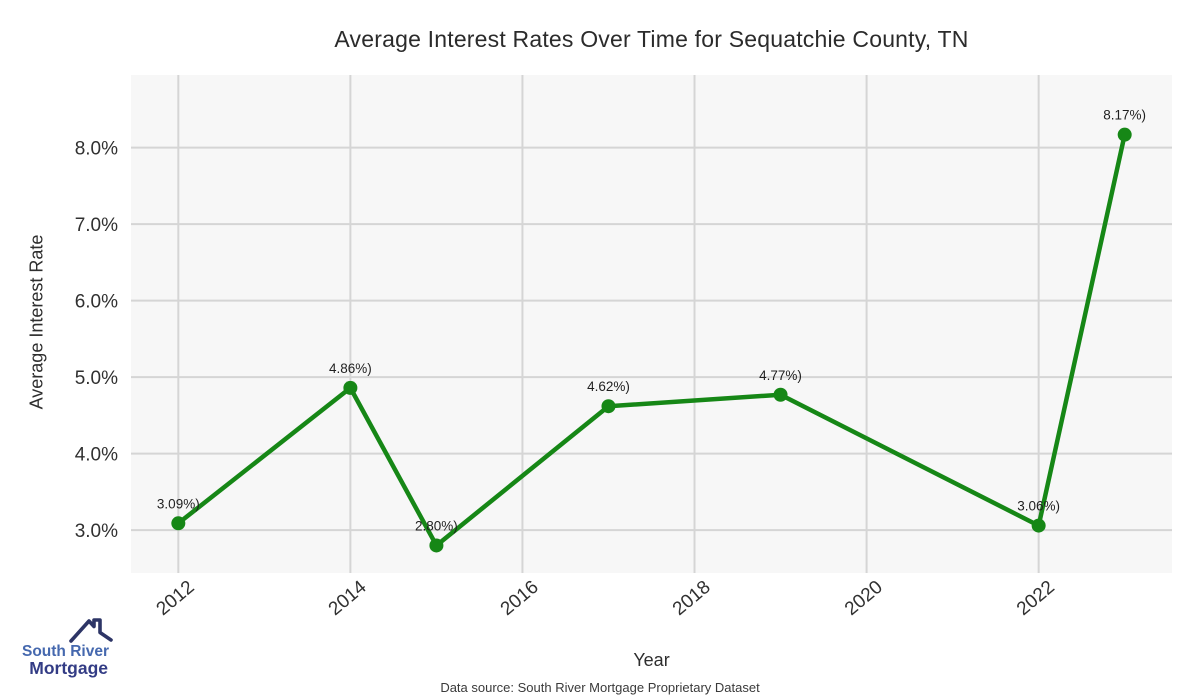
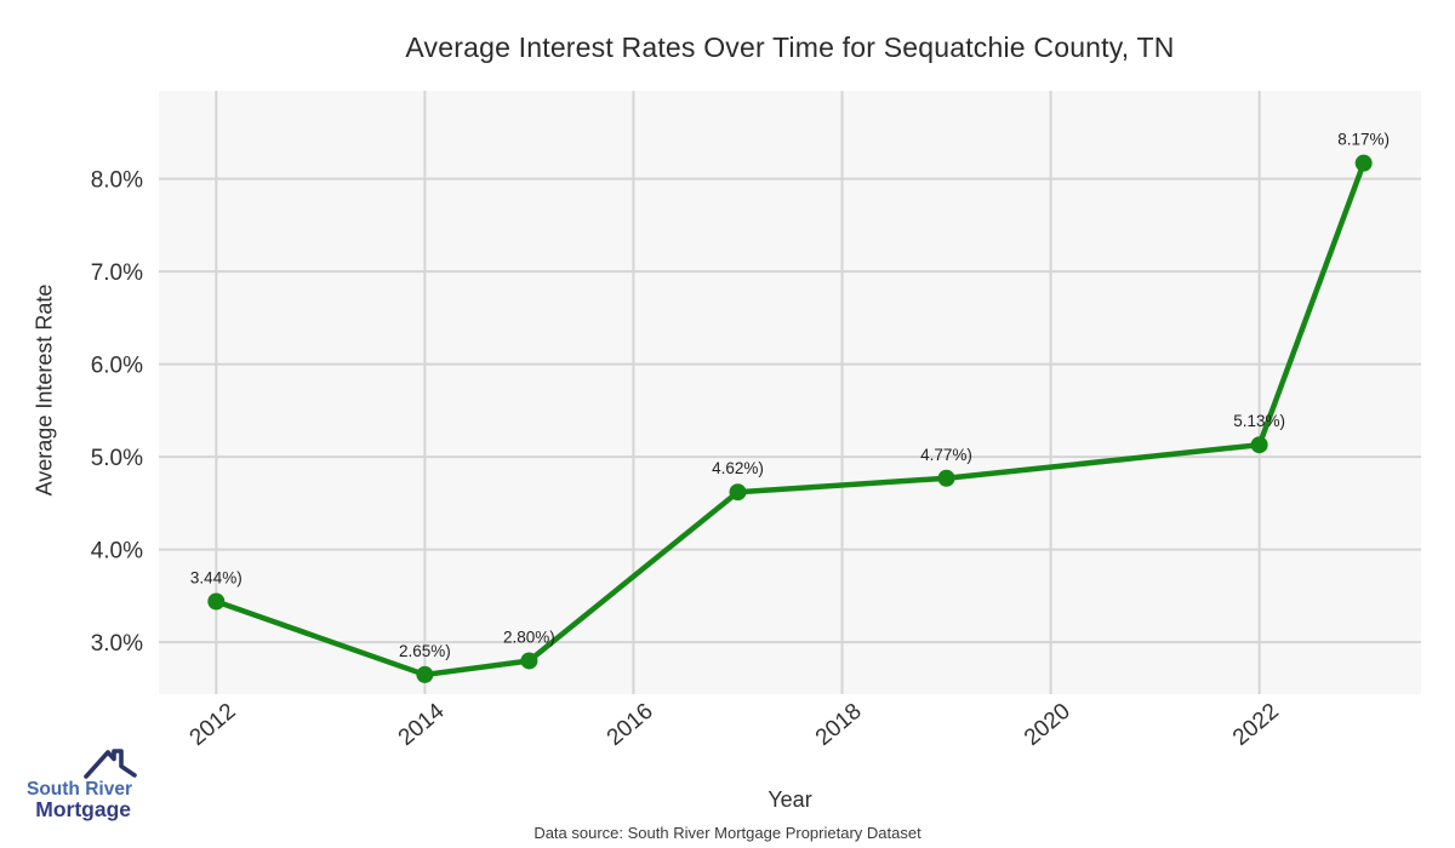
2012: 3.09% -> 3.44%
2014: 4.86% -> 2.65%
2022: 3.06% -> 5.13%
